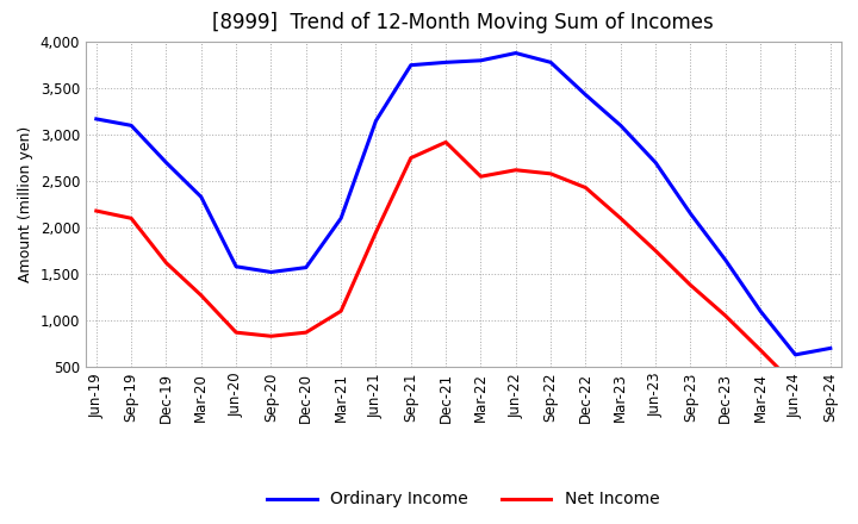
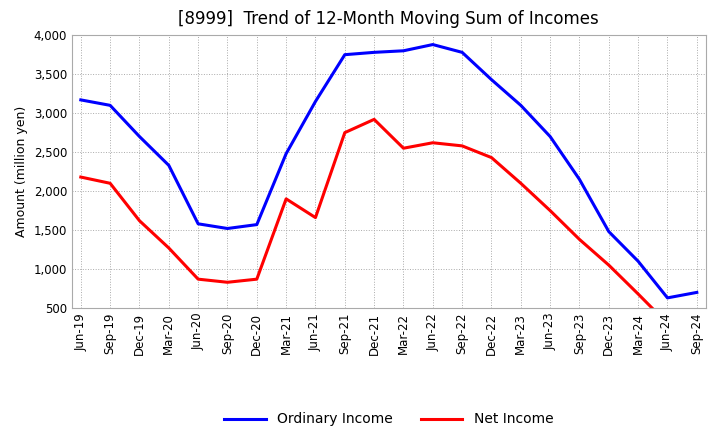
Ordinary Income/Mar-21: 2,100 -> 2,480
Net Income/Mar-21: 1,100 -> 1,900
Net Income/Jun-21: 1,950 -> 1,660
Ordinary Income/Dec-23: 1,650 -> 1,480
